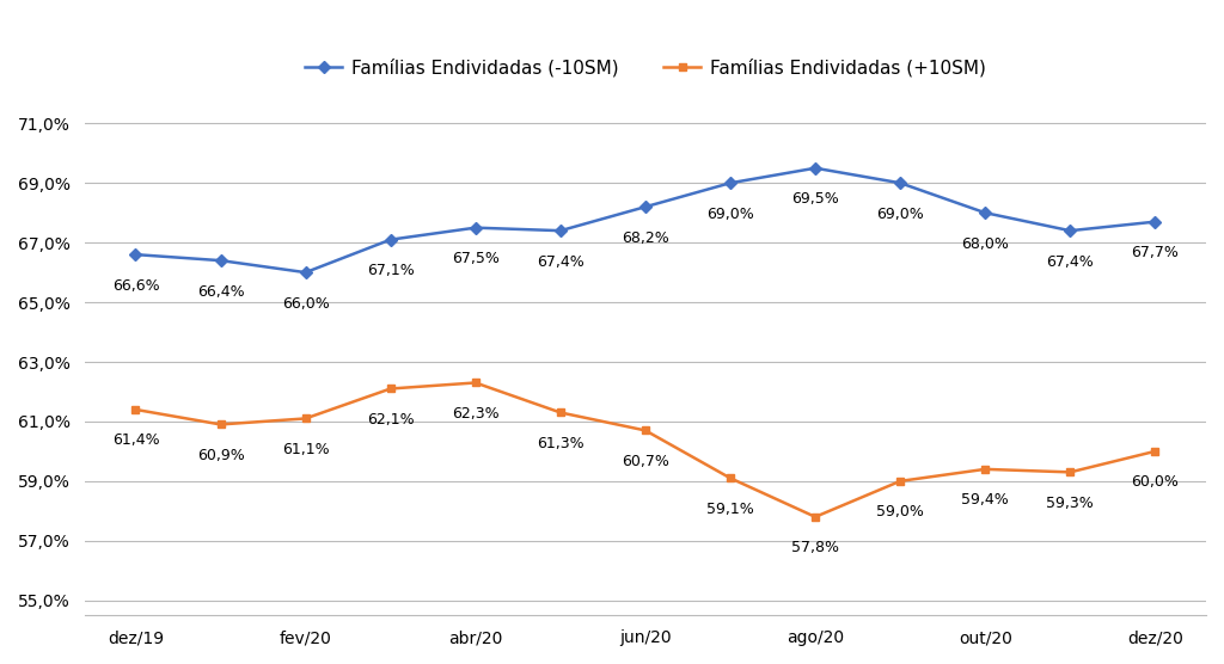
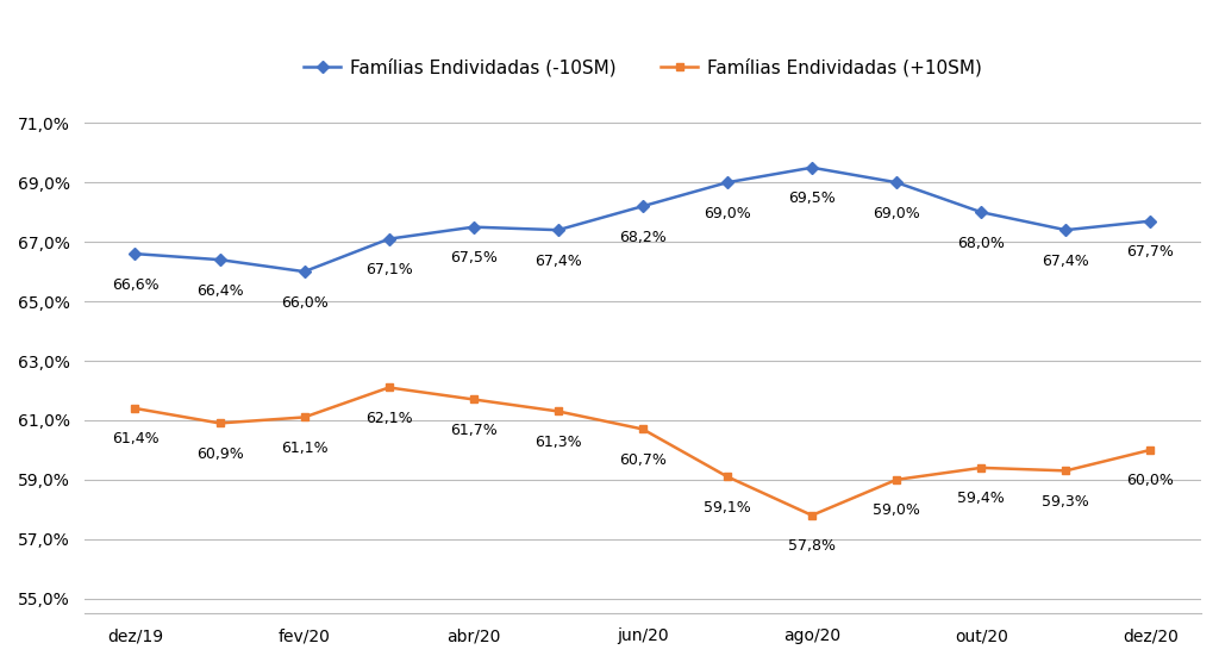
Famílias Endividadas (+10SM)/abr/20: 62,3% -> 61,7%
